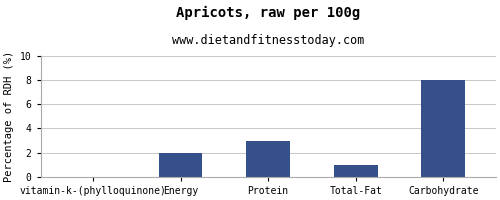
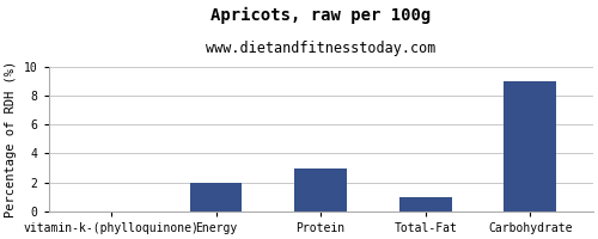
Carbohydrate: 8 -> 9
